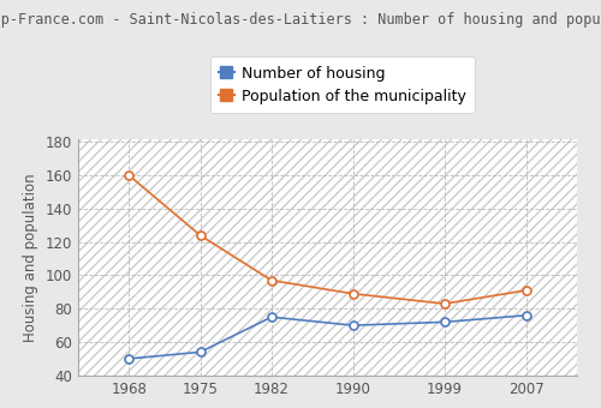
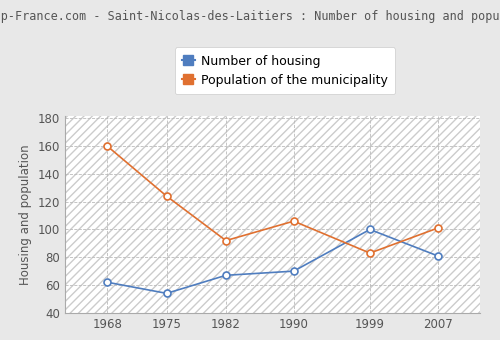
Number of housing/1968: 50 -> 62
Number of housing/1982: 75 -> 67
Population of the municipality/1982: 97 -> 92
Population of the municipality/1990: 89 -> 106
Number of housing/1999: 72 -> 100
Number of housing/2007: 76 -> 81
Population of the municipality/2007: 91 -> 101
